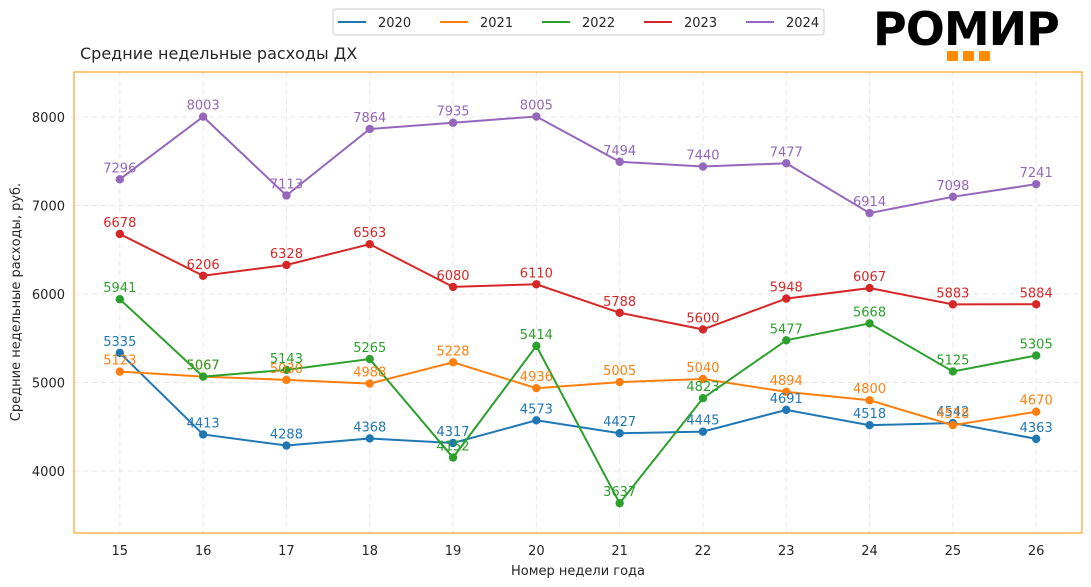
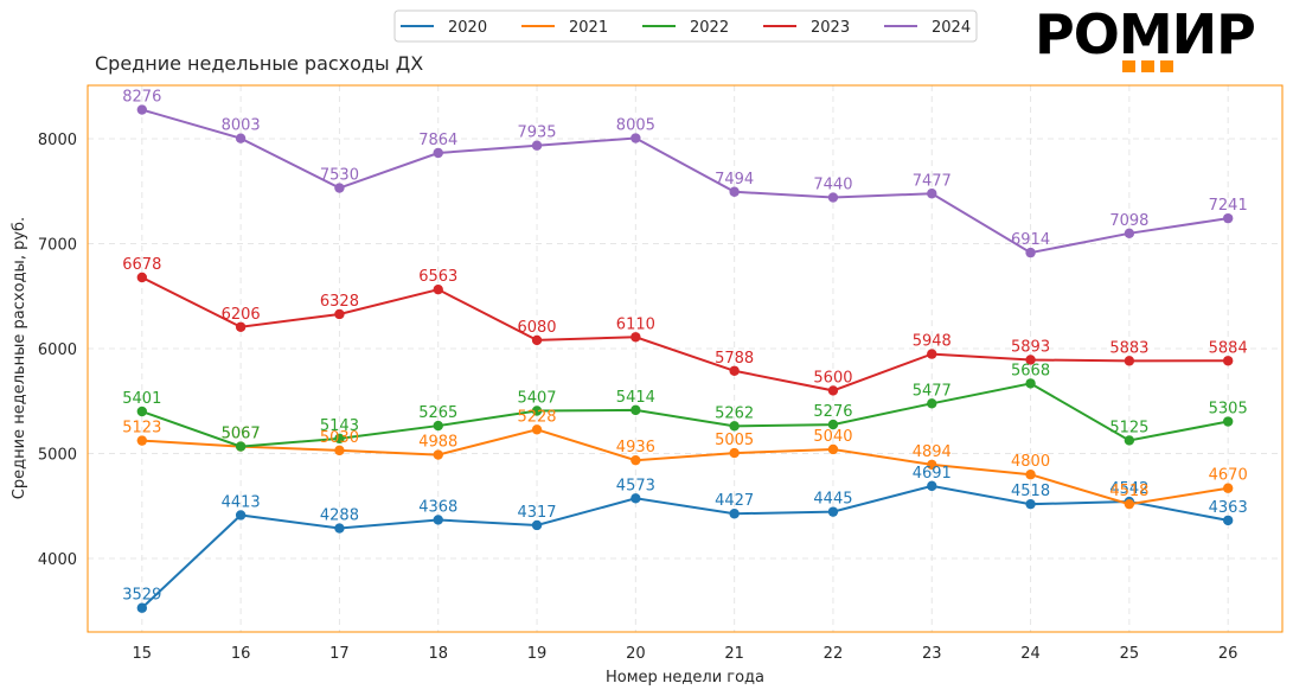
2020/15: 5335 -> 3529
2022/15: 5941 -> 5401
2024/15: 7296 -> 8276
2024/17: 7113 -> 7530
2022/19: 4152 -> 5407
2022/21: 3637 -> 5262
2022/22: 4823 -> 5276
2023/24: 6067 -> 5893
